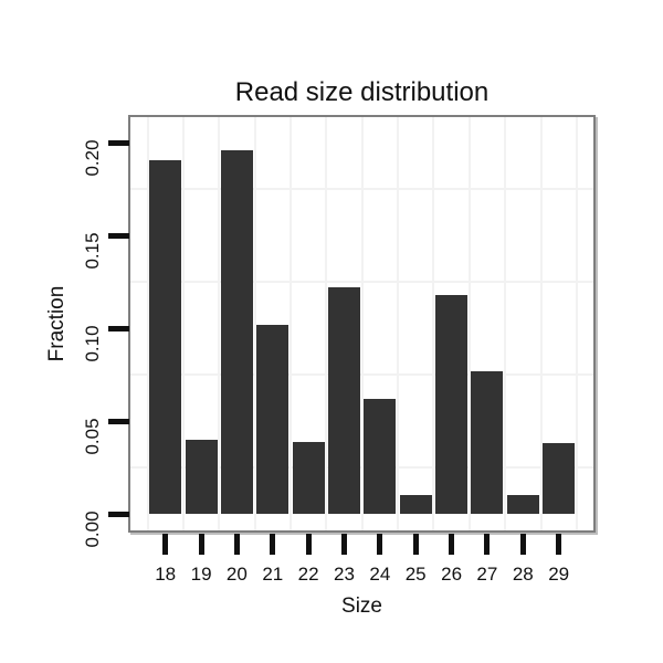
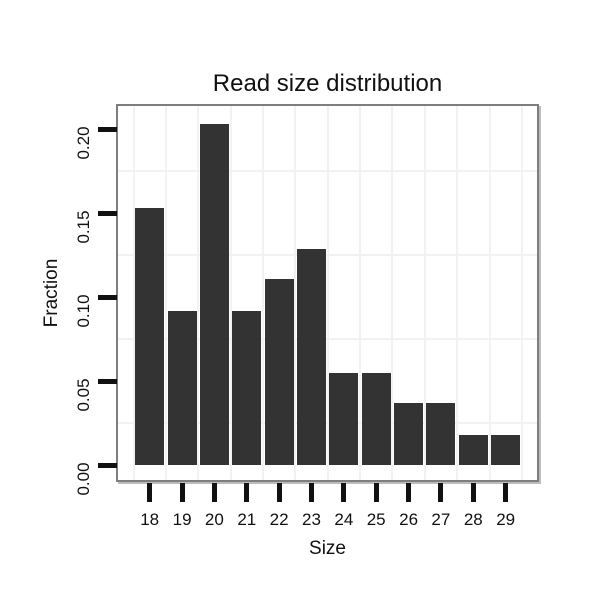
18: 0.191 -> 0.153
19: 0.040 -> 0.092
20: 0.196 -> 0.203
21: 0.102 -> 0.092
22: 0.039 -> 0.111
23: 0.122 -> 0.129
24: 0.062 -> 0.055
25: 0.010 -> 0.055
26: 0.118 -> 0.037
27: 0.077 -> 0.037
28: 0.010 -> 0.018
29: 0.038 -> 0.018
